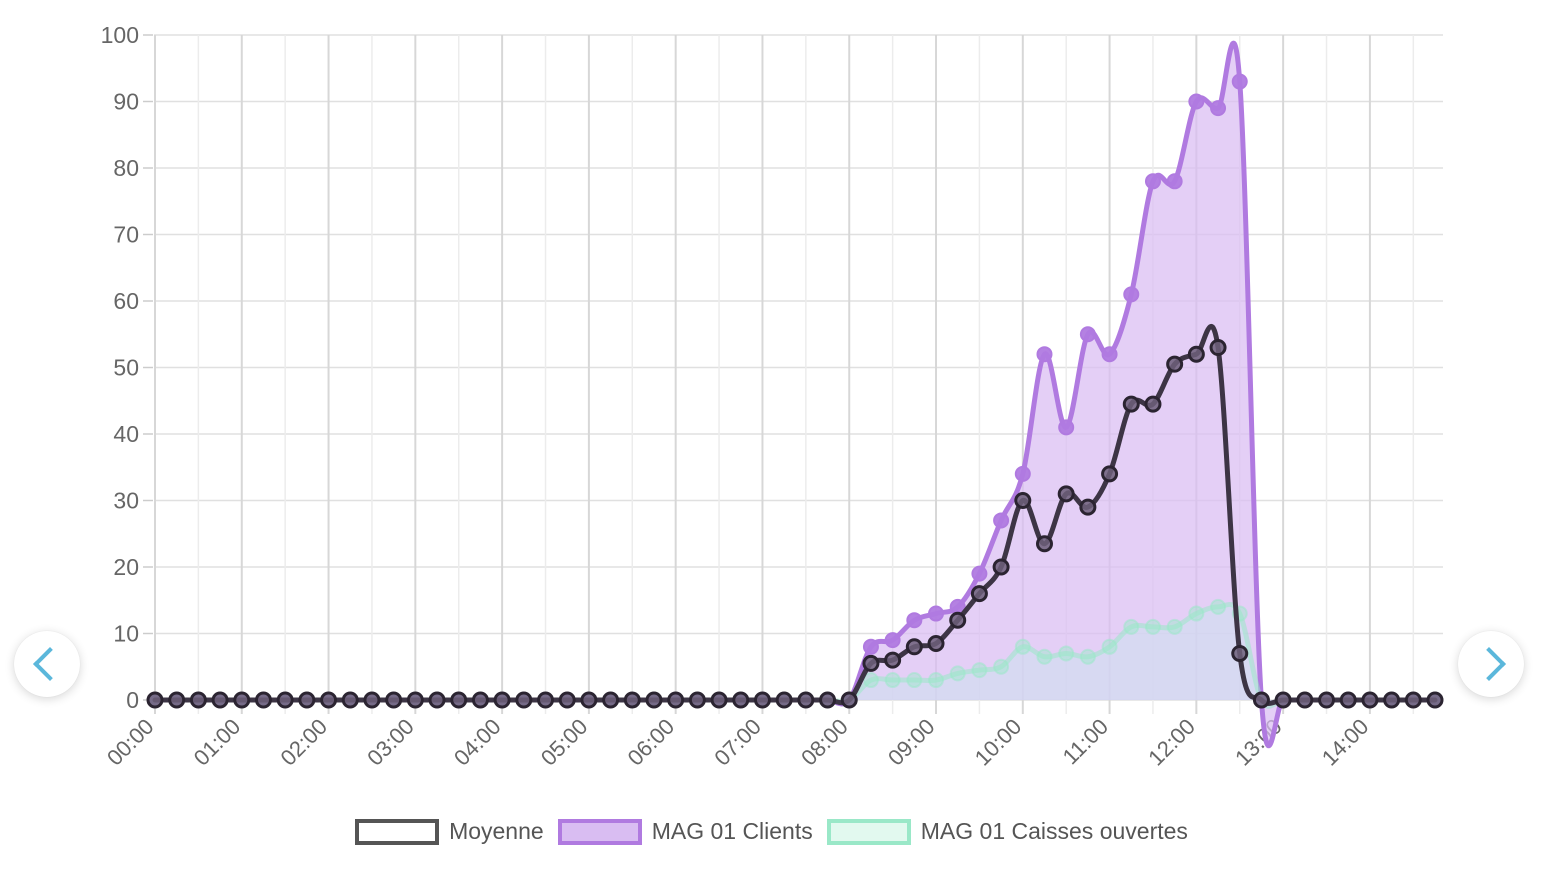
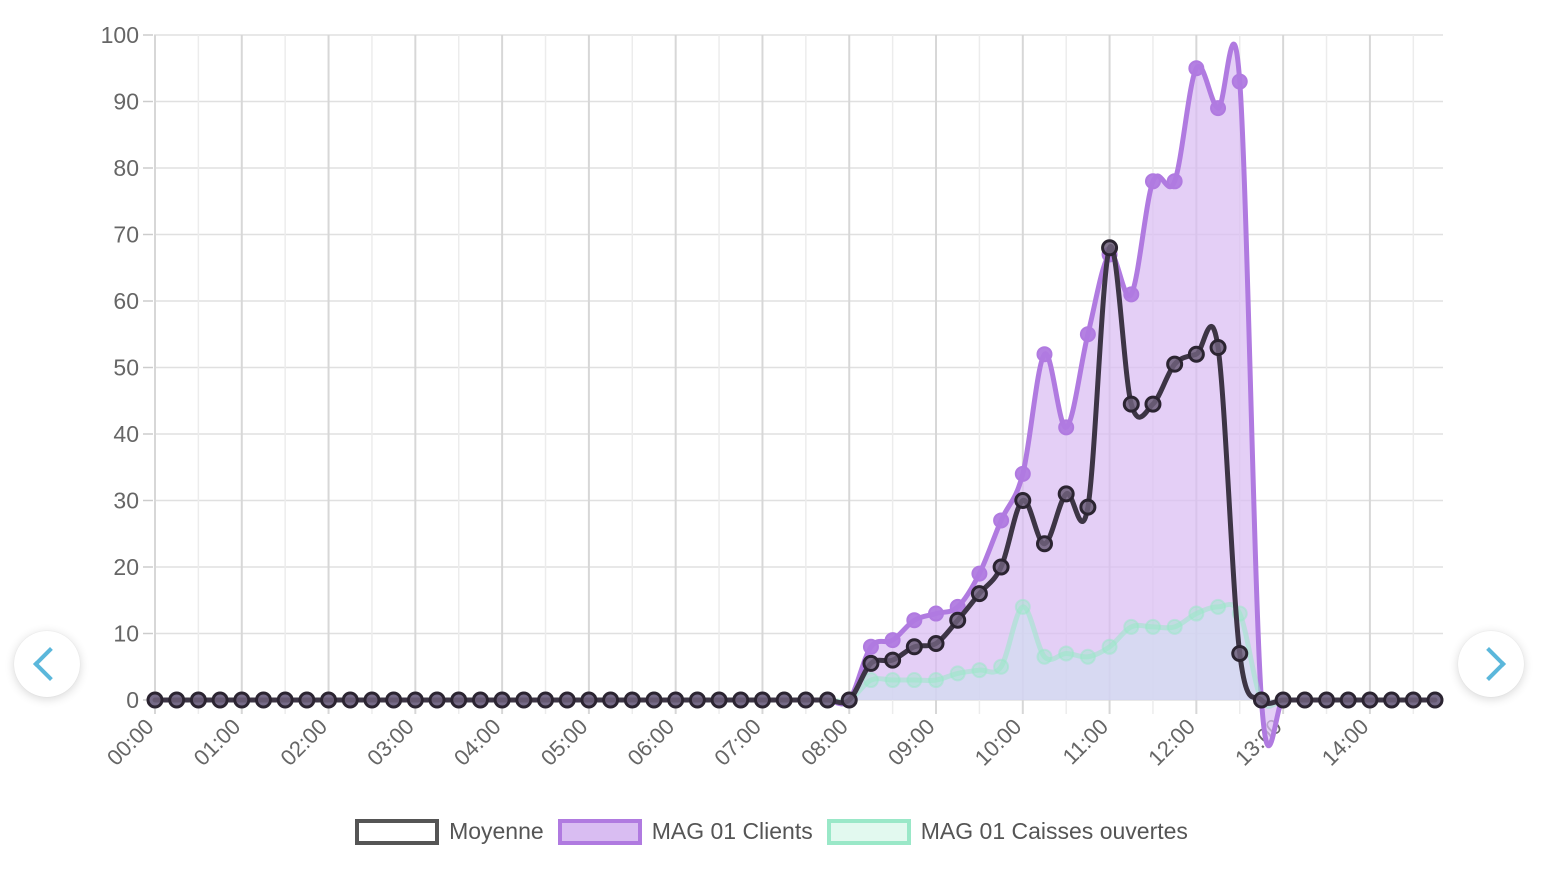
MAG 01 Caisses ouvertes/10:00: 8 -> 14
MAG 01 Clients/11:00: 52 -> 67
Moyenne/11:00: 34 -> 68
MAG 01 Clients/12:00: 90 -> 95
